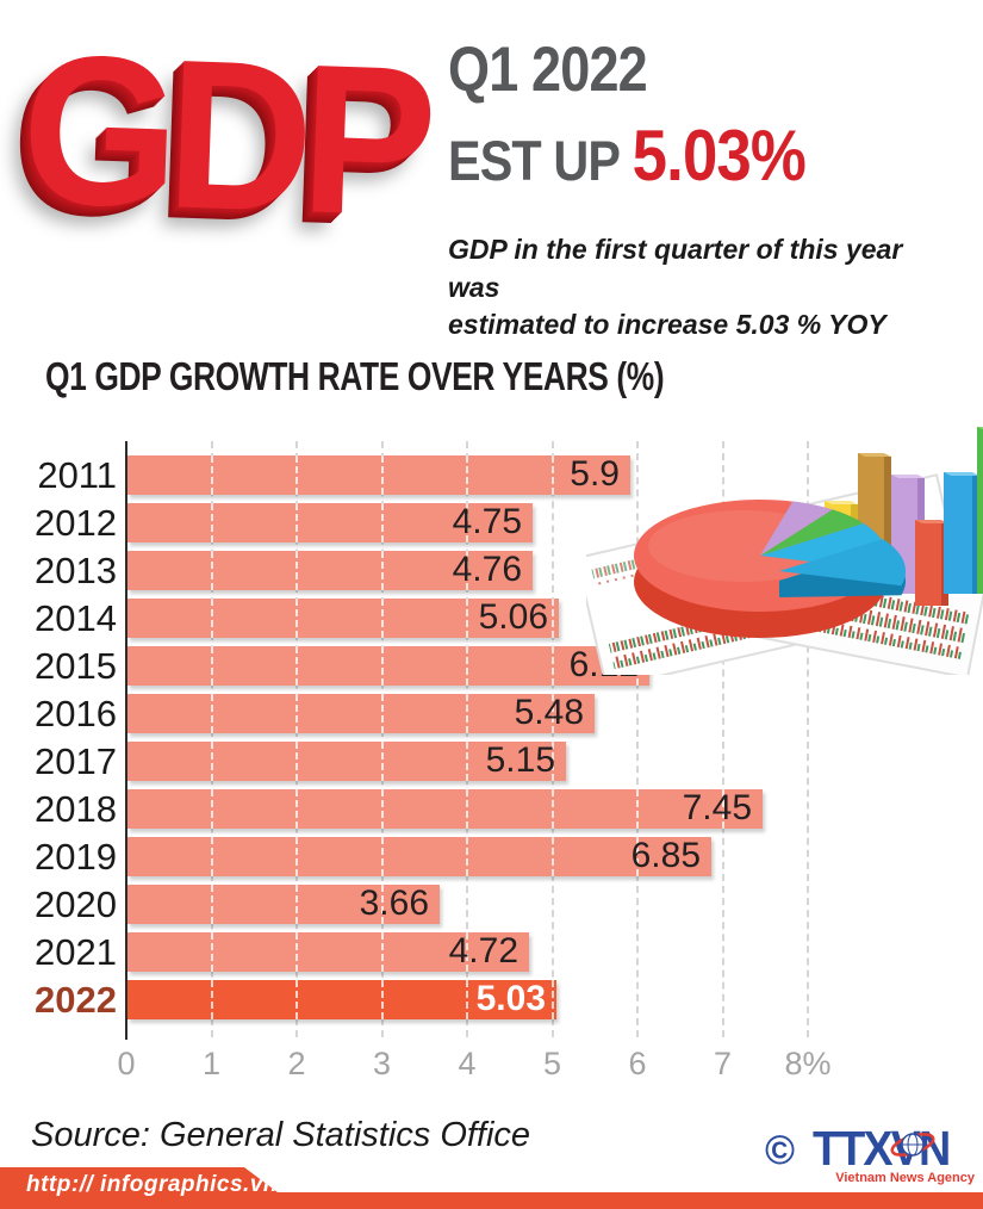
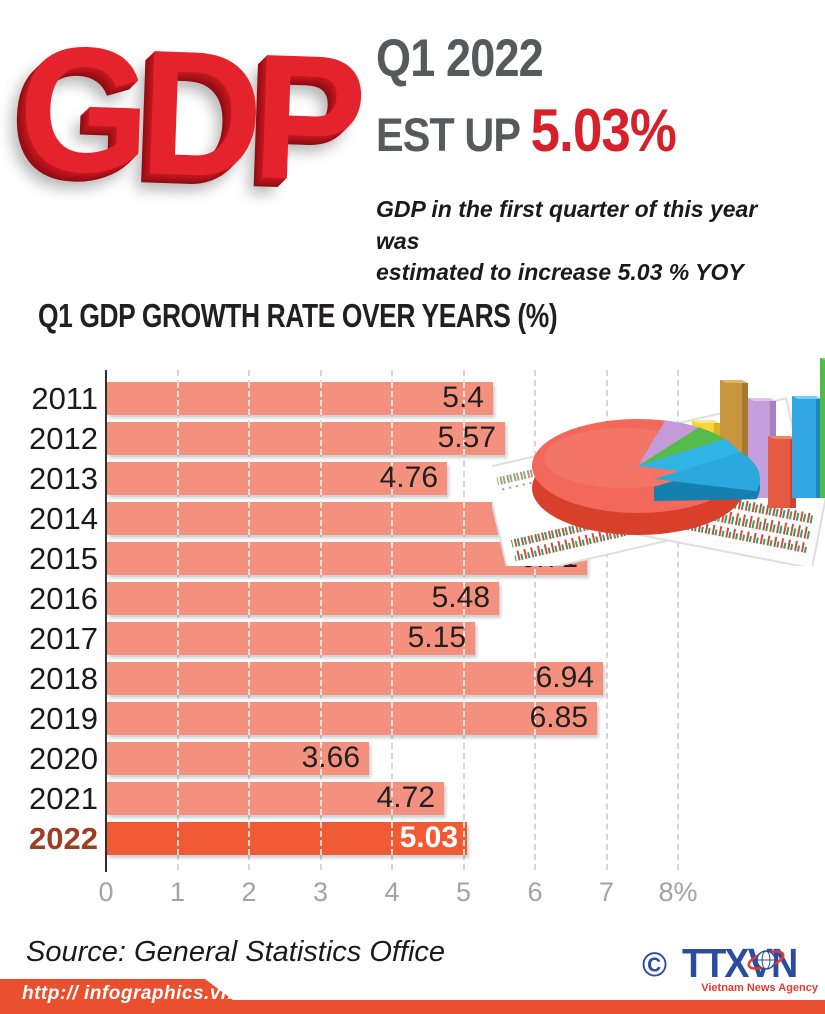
2011: 5.9 -> 5.4
2012: 4.75 -> 5.57
2014: 5.06 -> 6.74
2015: 6.12 -> 6.71
2018: 7.45 -> 6.94
